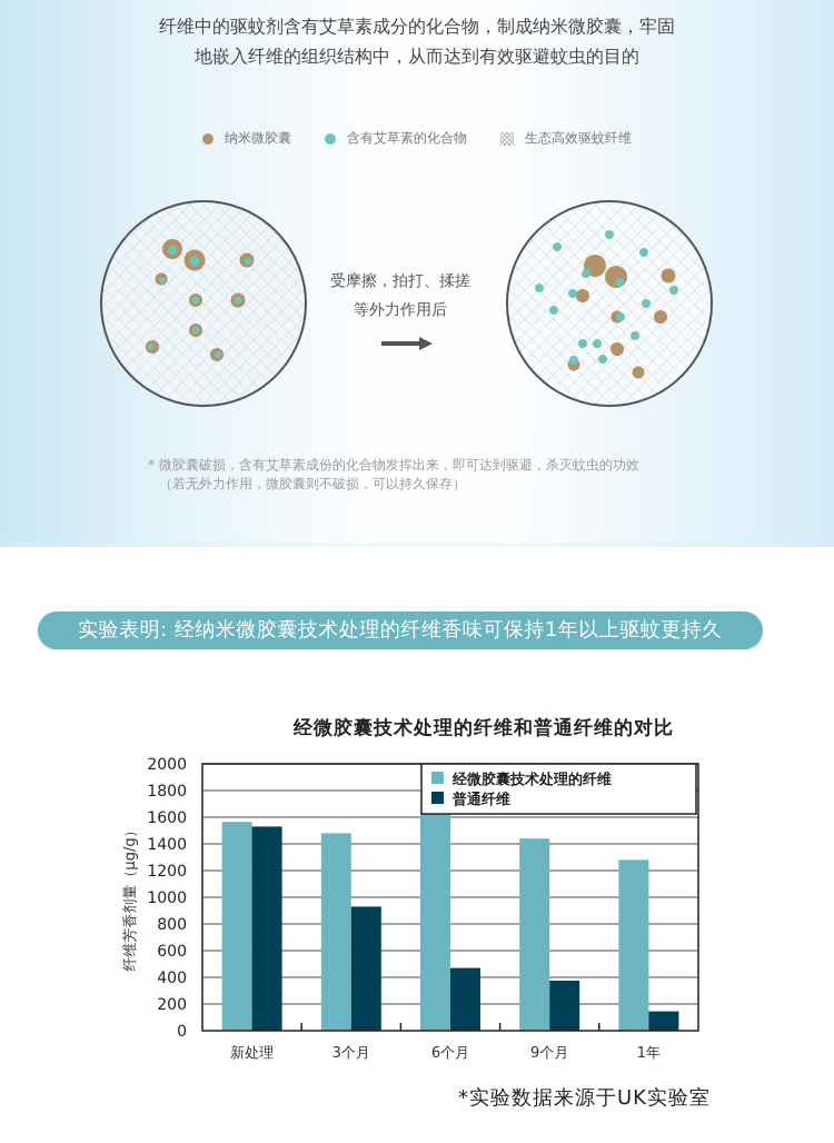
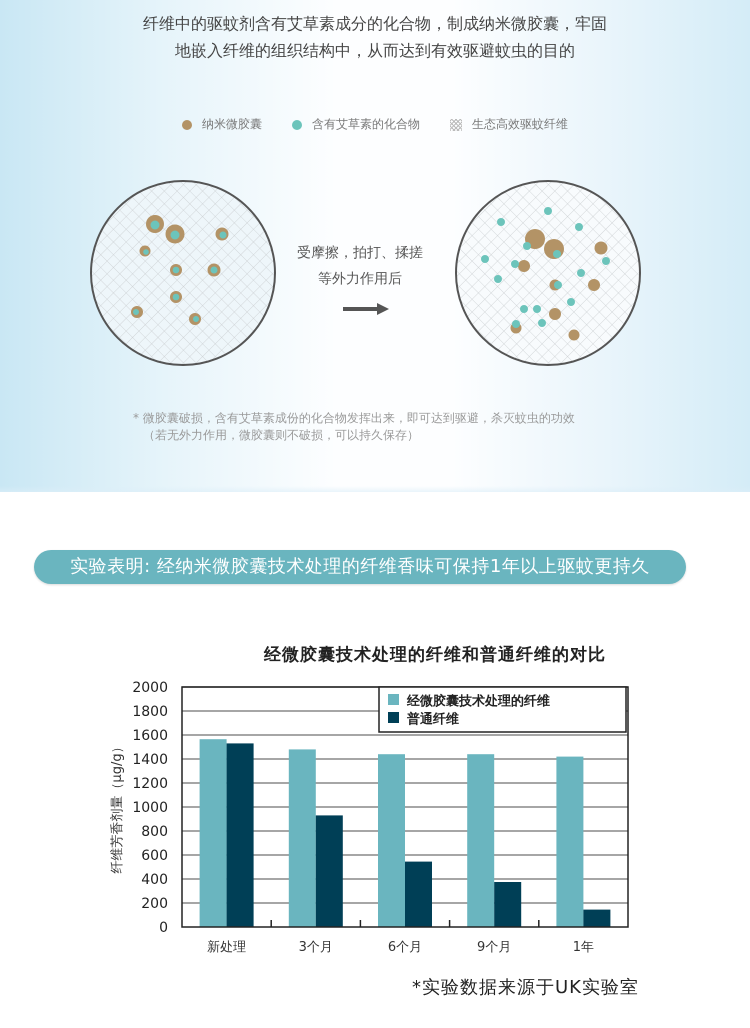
经微胶囊技术处理的纤维/6个月: 1640 -> 1440
普通纤维/6个月: 470 -> 540
经微胶囊技术处理的纤维/1年: 1280 -> 1420
